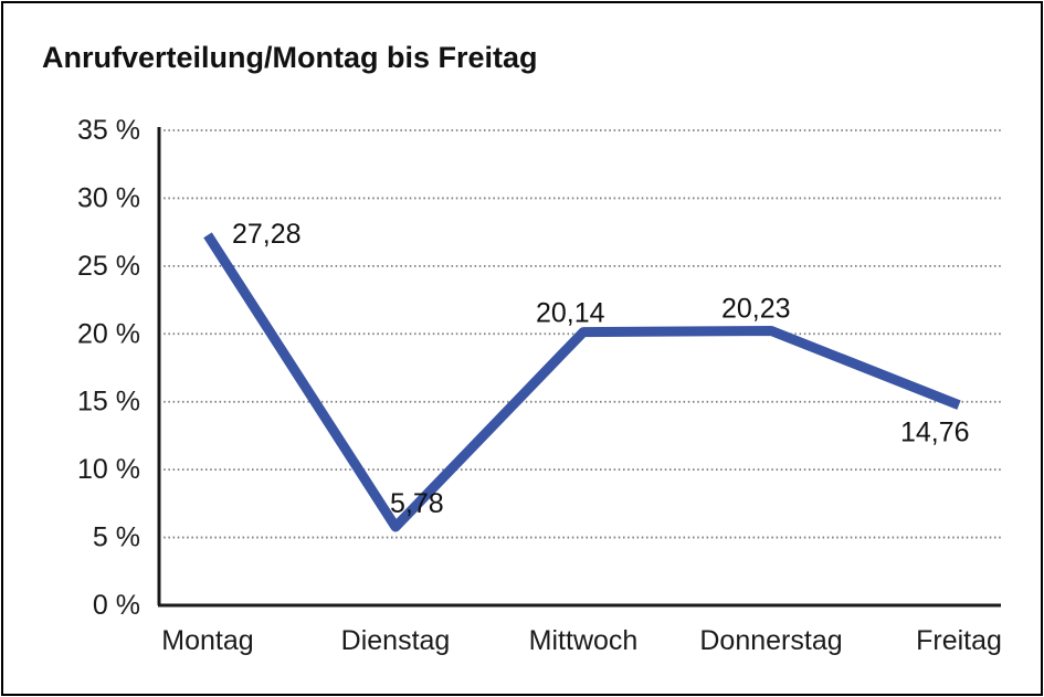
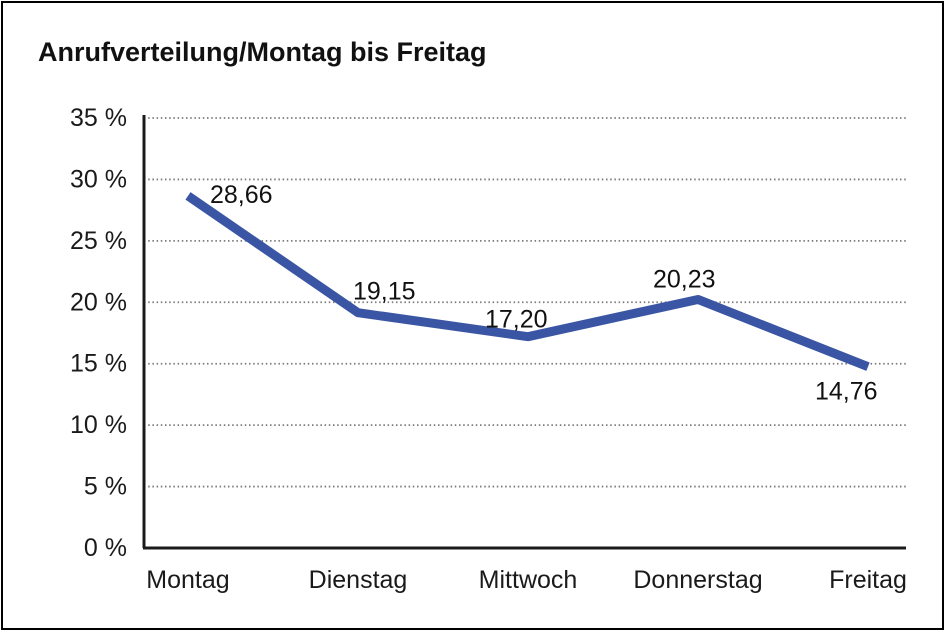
Montag: 27,28 -> 28,66
Dienstag: 5,78 -> 19,15
Mittwoch: 20,14 -> 17,20
